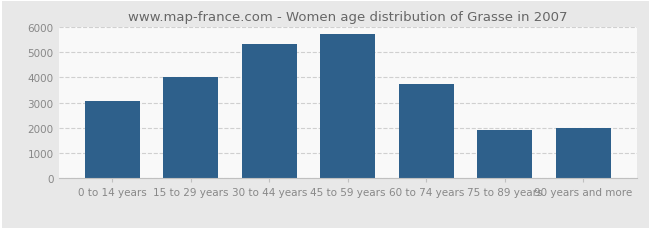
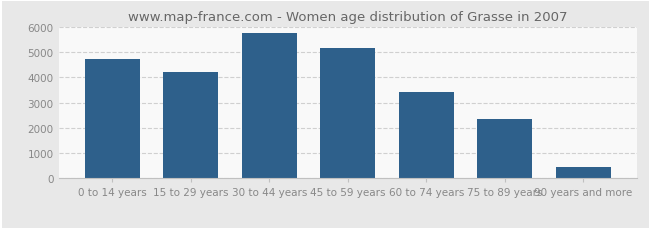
0 to 14 years: 3050 -> 4700
15 to 29 years: 4000 -> 4200
30 to 44 years: 5300 -> 5750
45 to 59 years: 5700 -> 5150
60 to 74 years: 3750 -> 3400
75 to 89 years: 1900 -> 2350
90 years and more: 2000 -> 450
